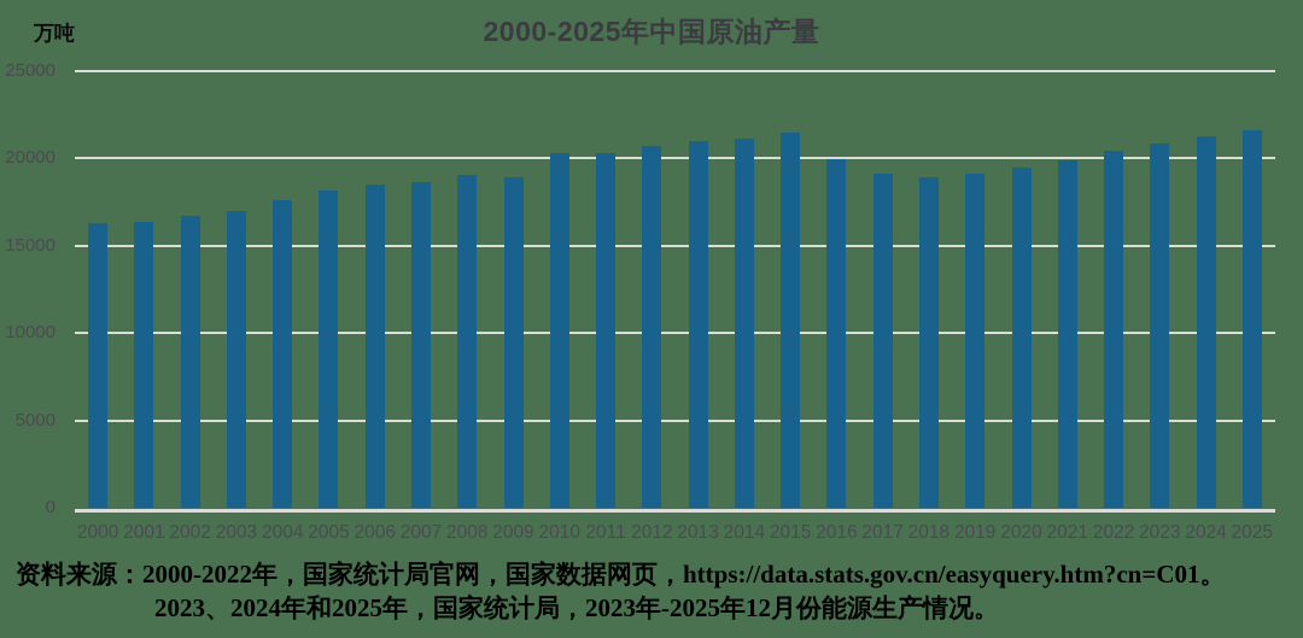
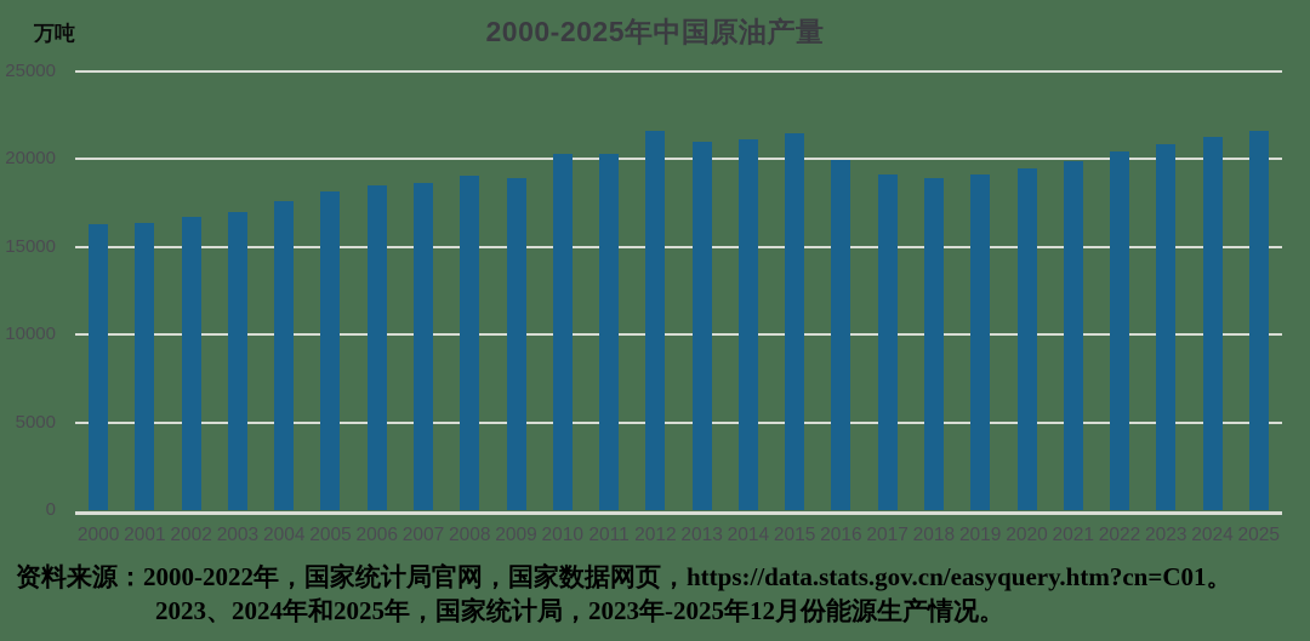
2012: 20700 -> 21600
